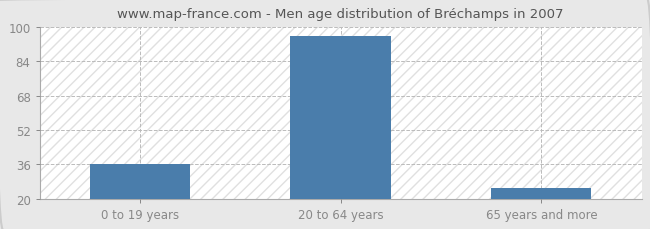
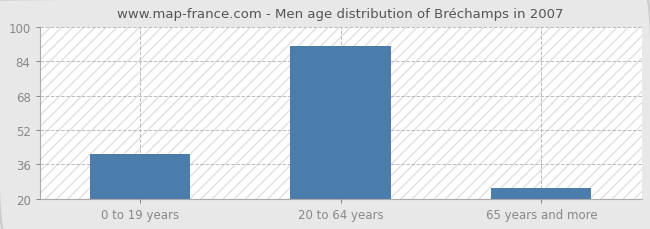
0 to 19 years: 36 -> 41
20 to 64 years: 96 -> 91
